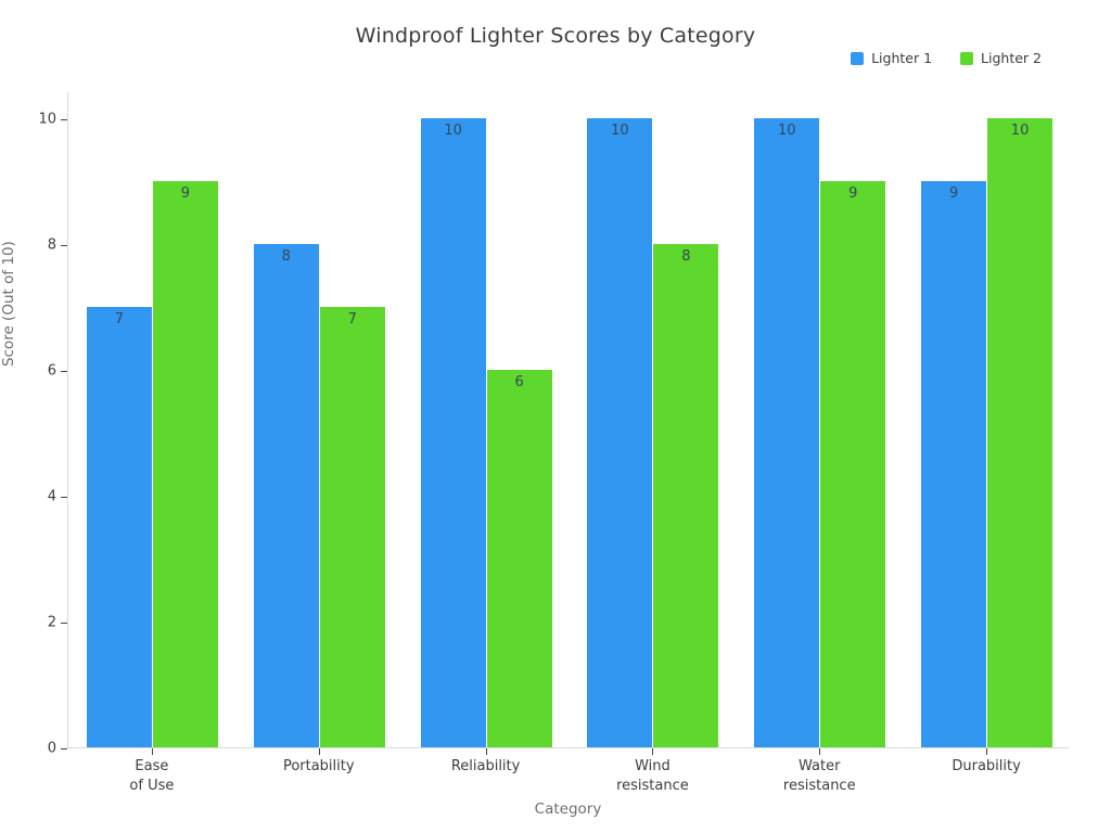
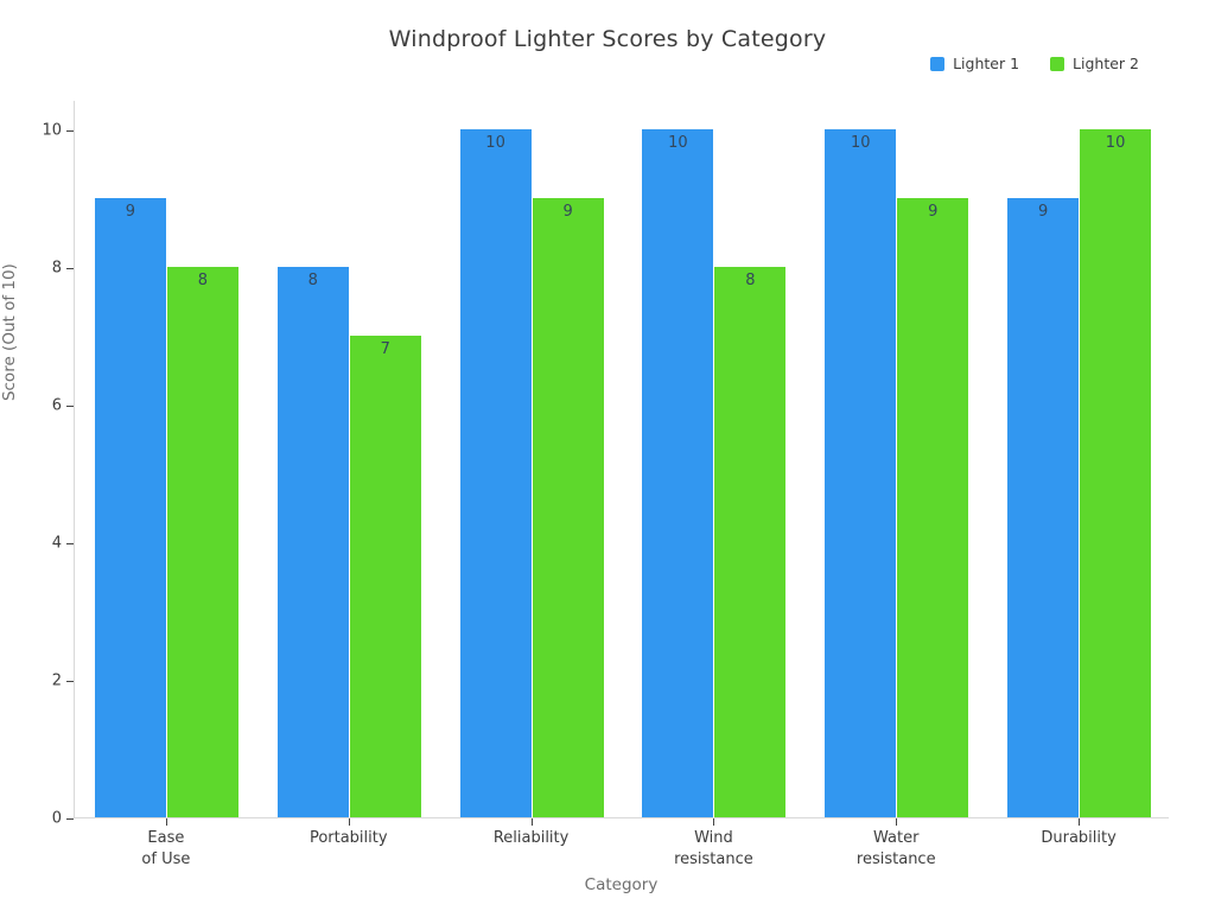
Lighter 1/Ease of Use: 7 -> 9
Lighter 2/Ease of Use: 9 -> 8
Lighter 2/Reliability: 6 -> 9
